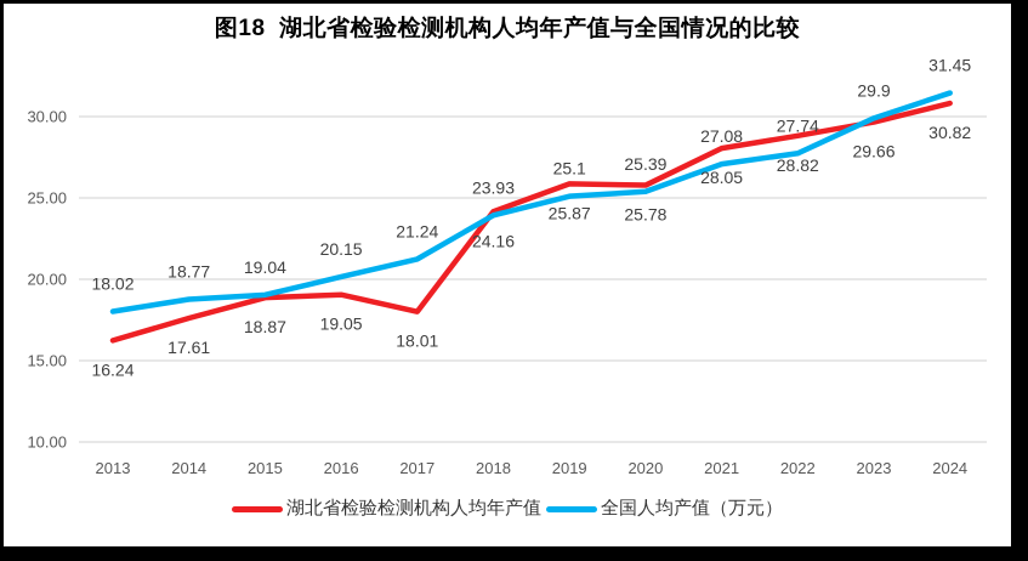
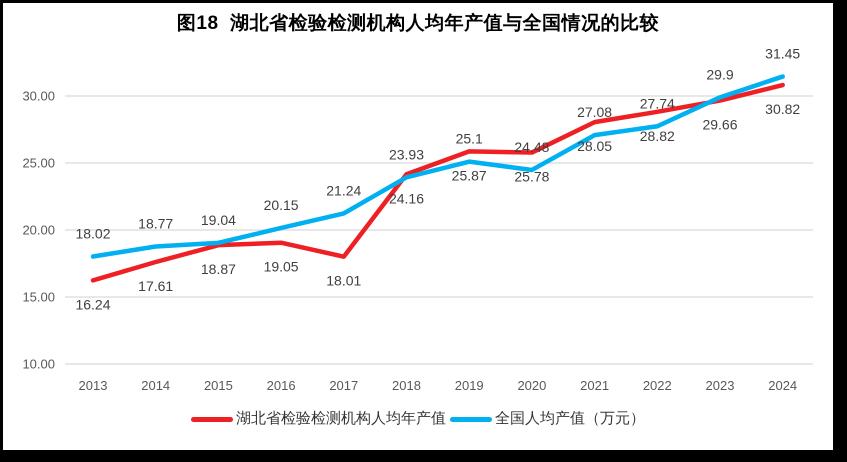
全国人均产值（万元）/2020: 25.39 -> 24.48
